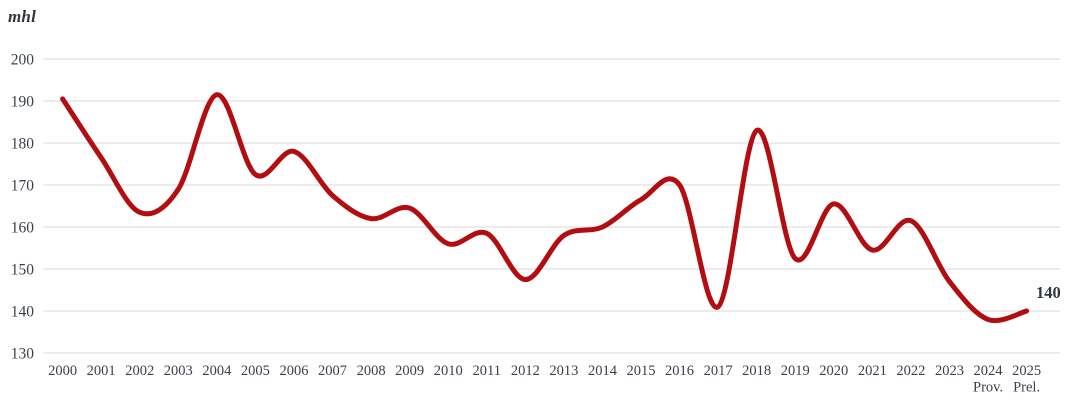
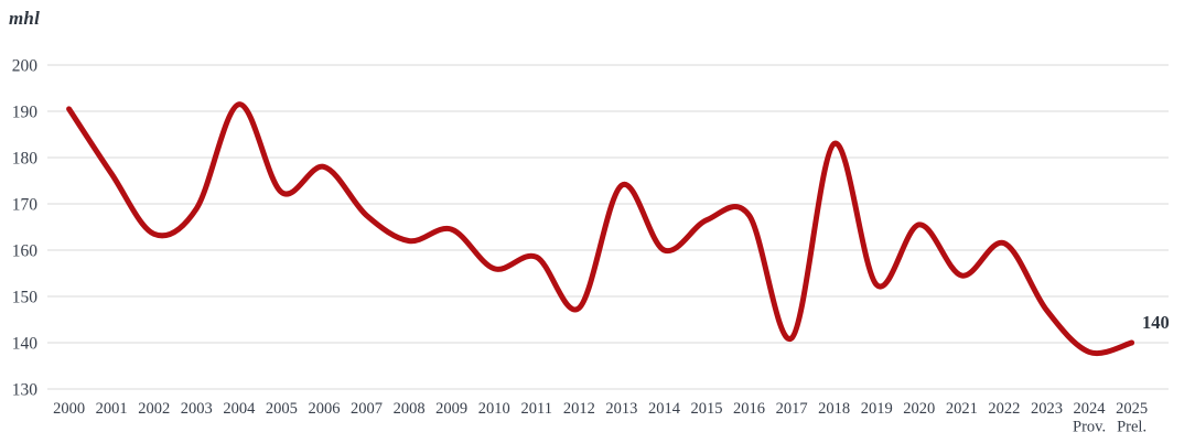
2013: 158 -> 174
2016: 170 -> 168
